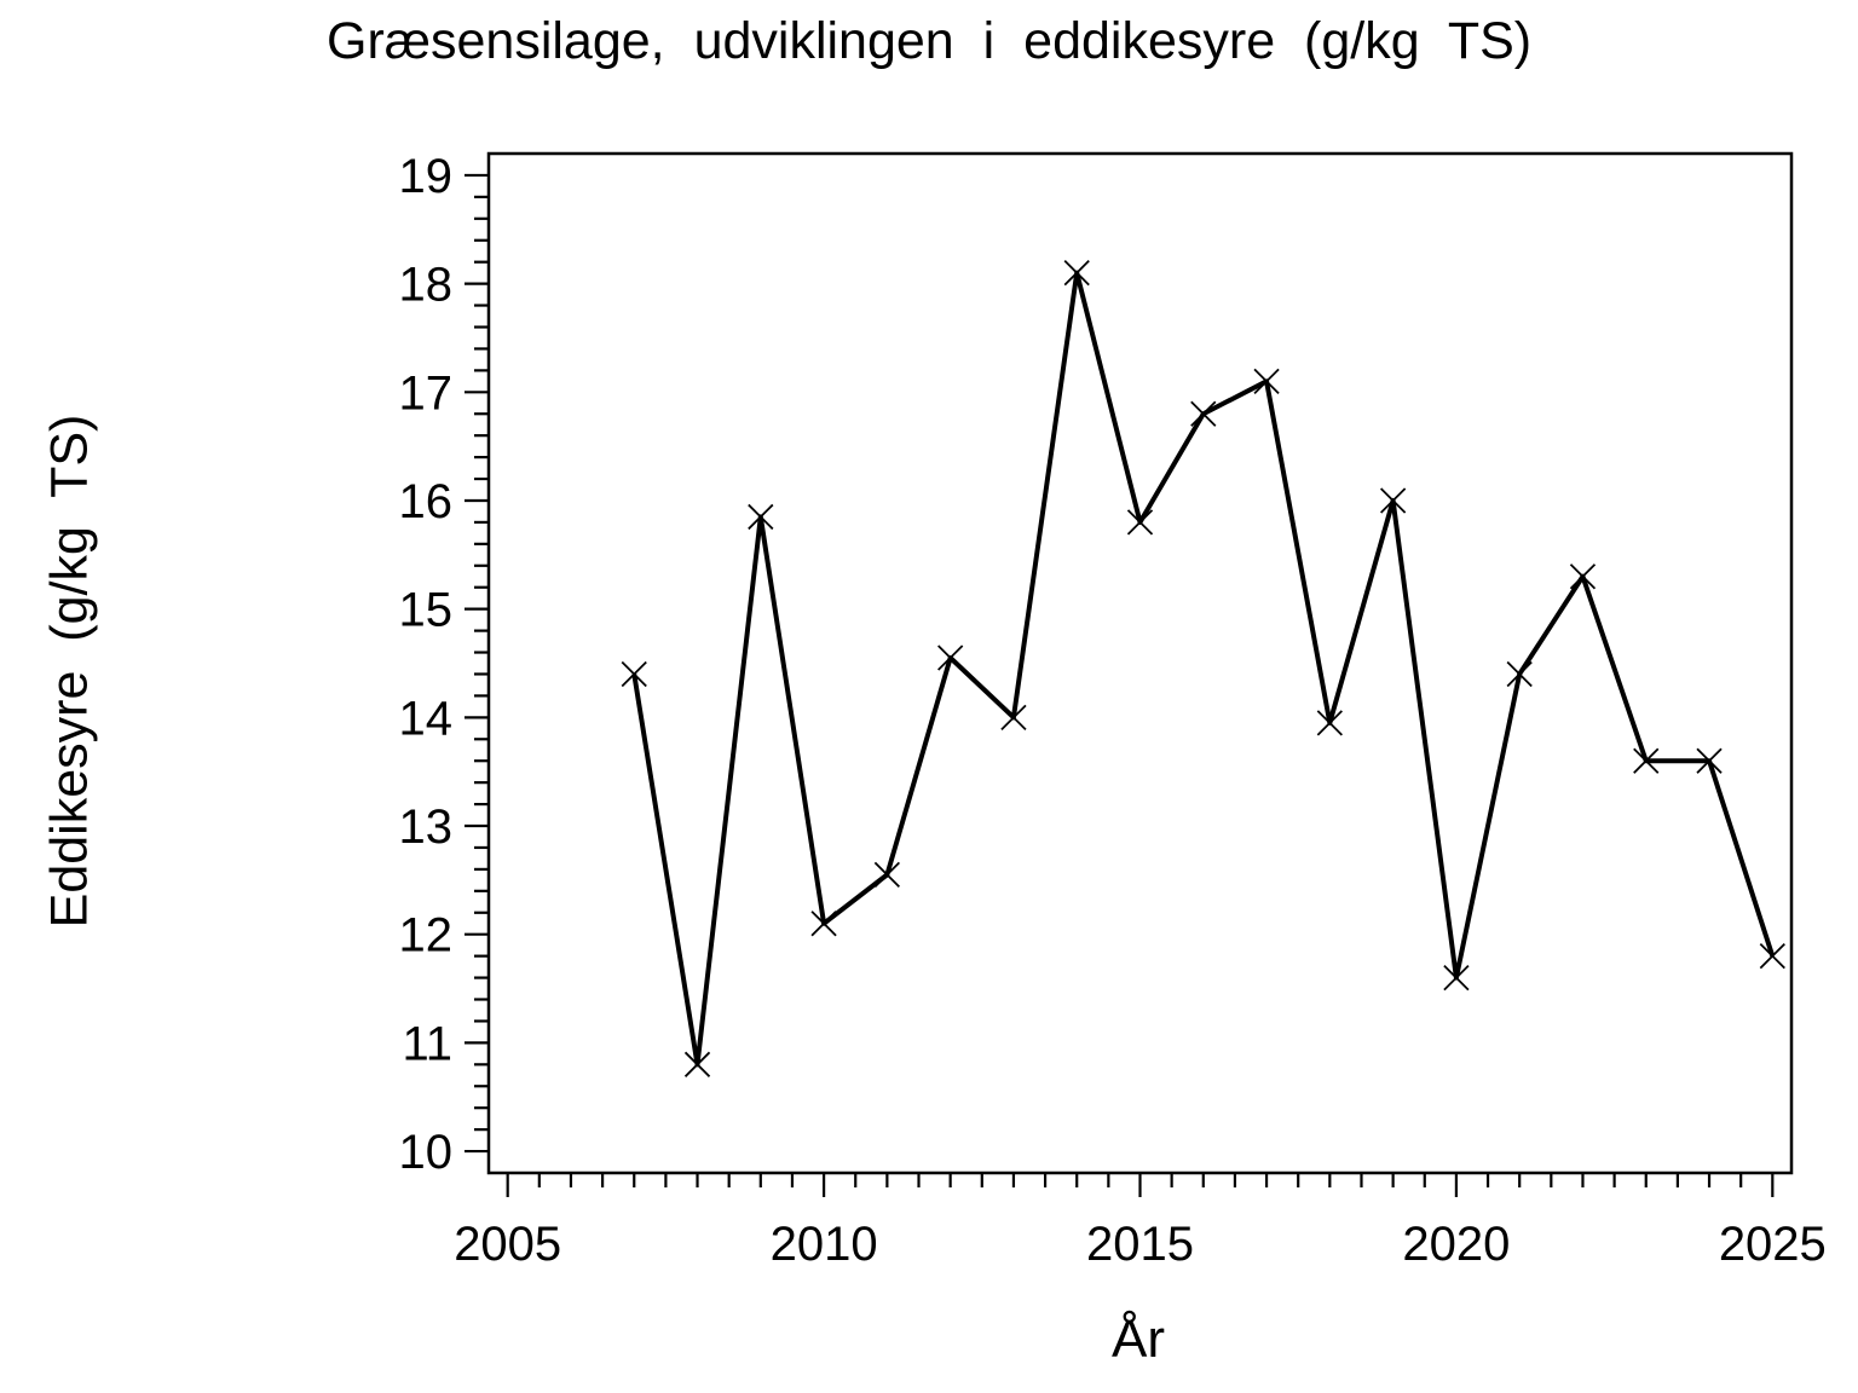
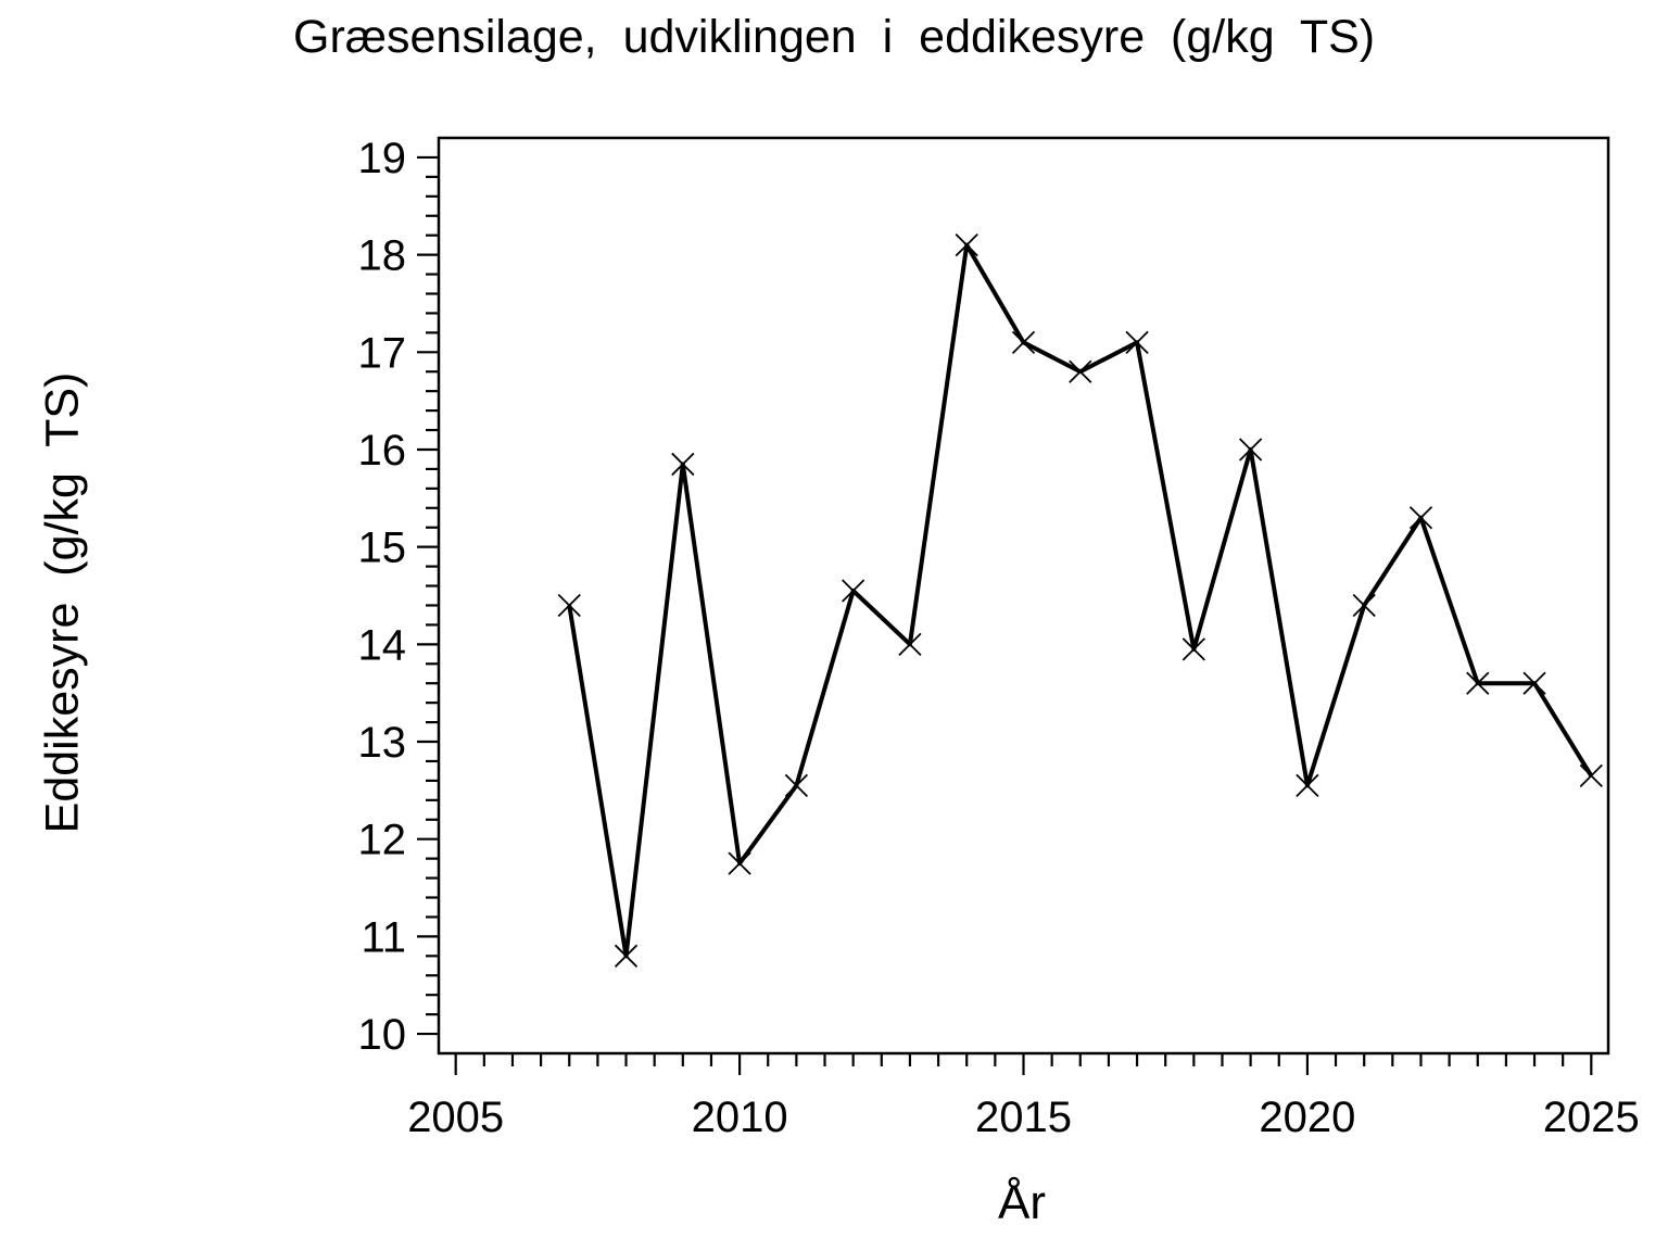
2010: 12.1 -> 11.8
2015: 15.8 -> 17.1
2020: 11.6 -> 12.6
2025: 11.8 -> 12.7
